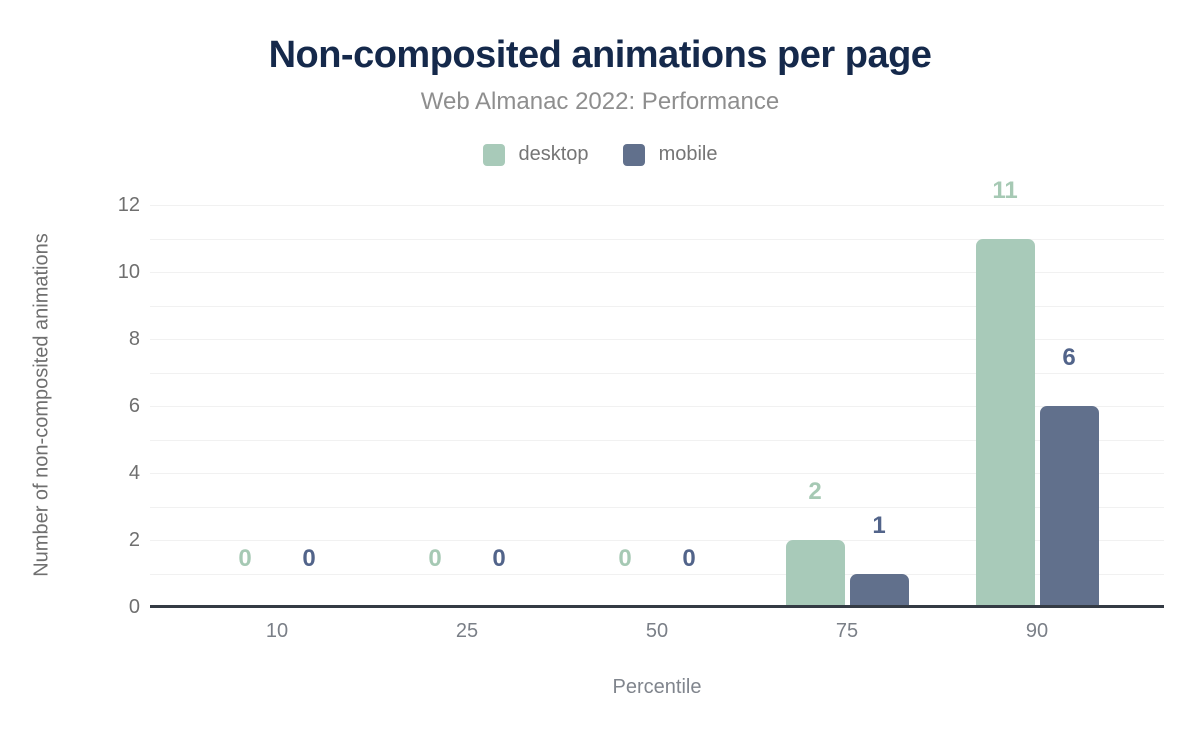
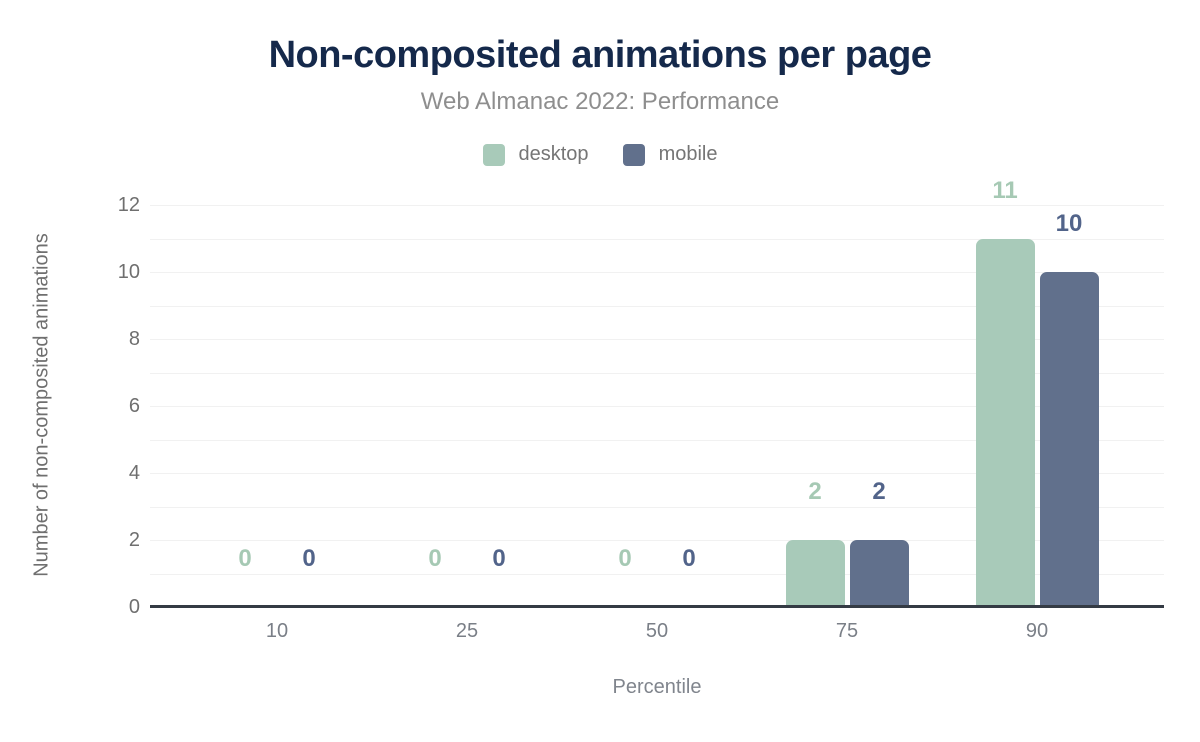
mobile/75: 1 -> 2
mobile/90: 6 -> 10
